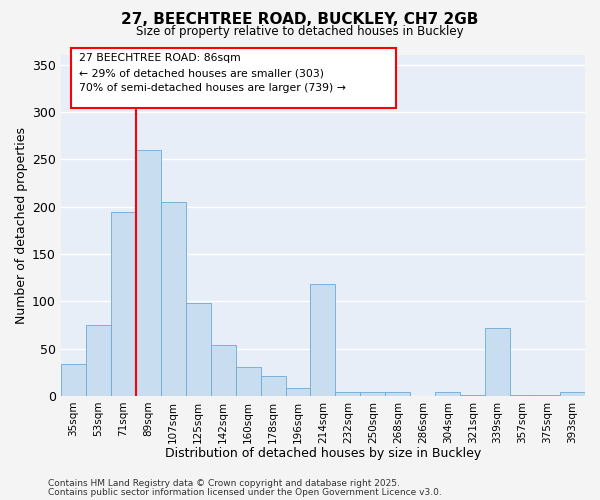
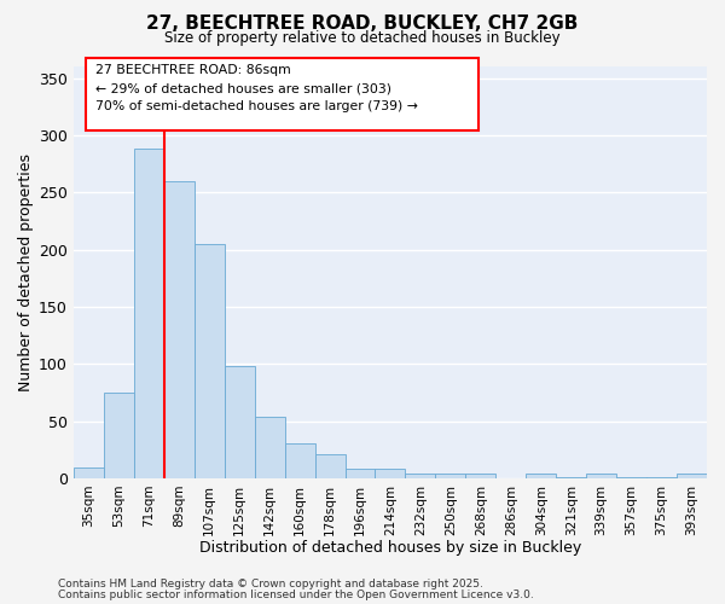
35sqm: 34 -> 9
71sqm: 194 -> 288
214sqm: 118 -> 8
339sqm: 72 -> 4
